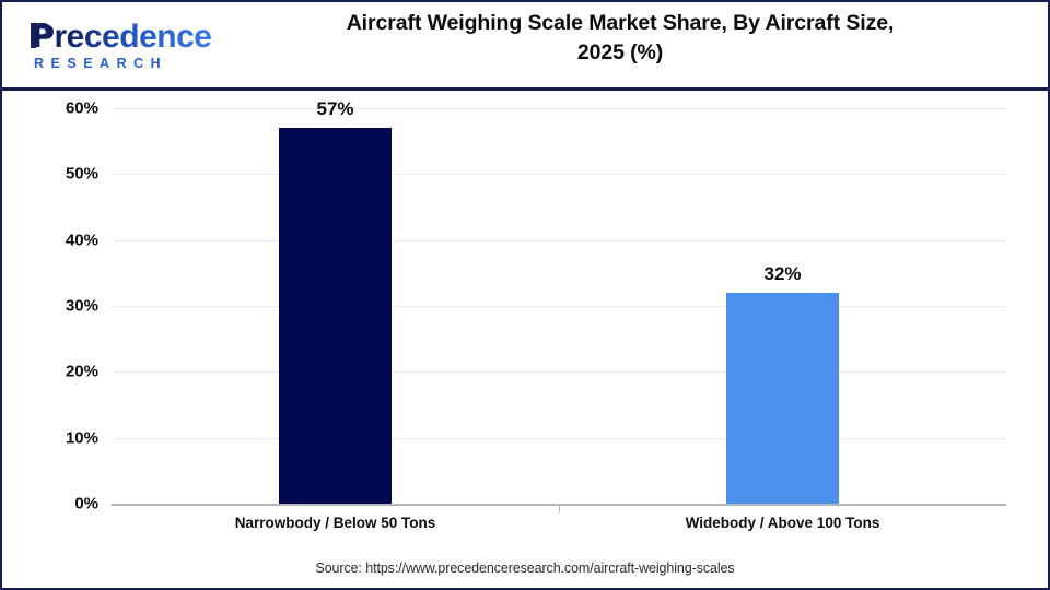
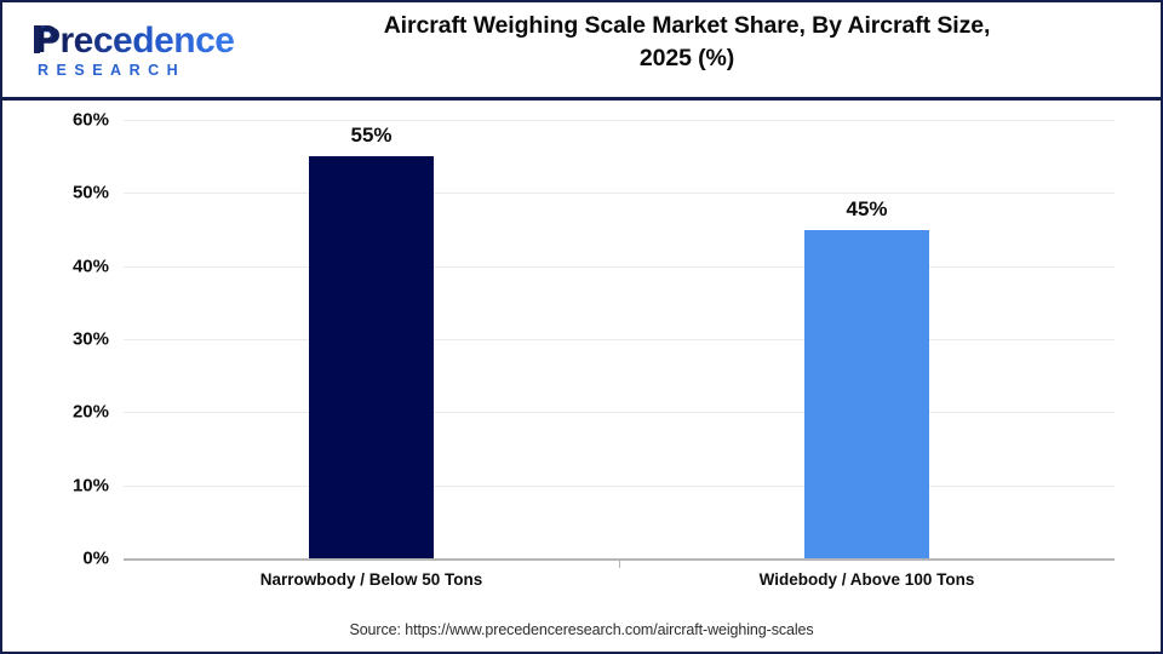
Narrowbody / Below 50 Tons: 57% -> 55%
Widebody / Above 100 Tons: 32% -> 45%
